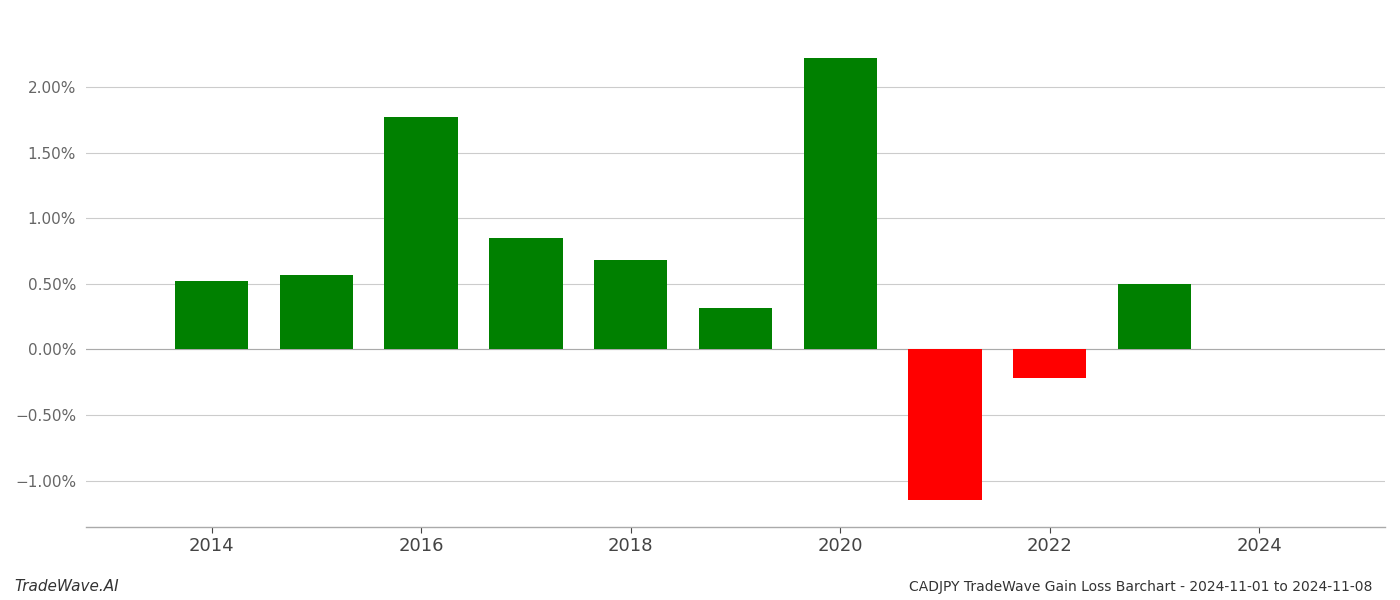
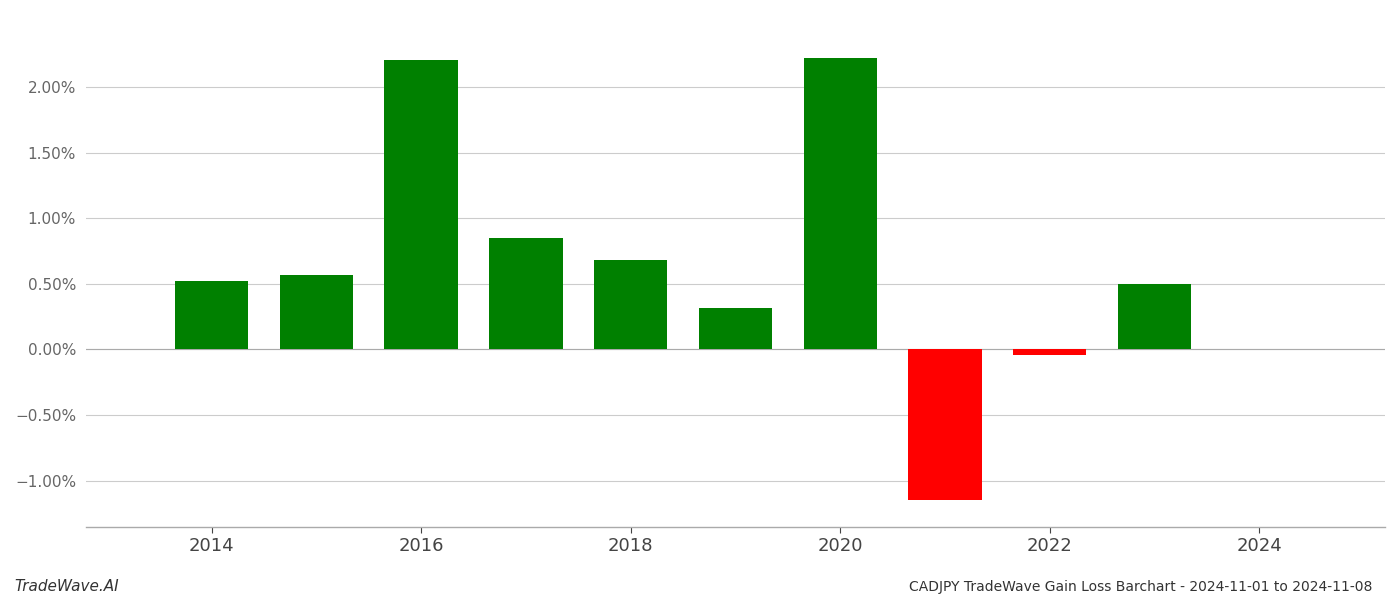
2016: 1.77% -> 2.21%
2022: -0.22% -> -0.04%
